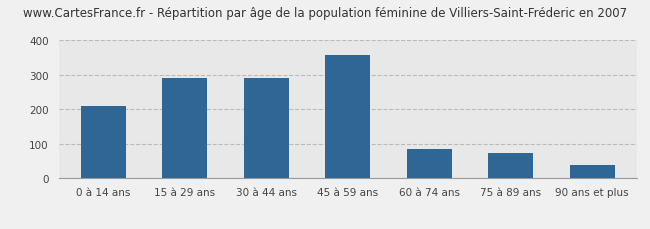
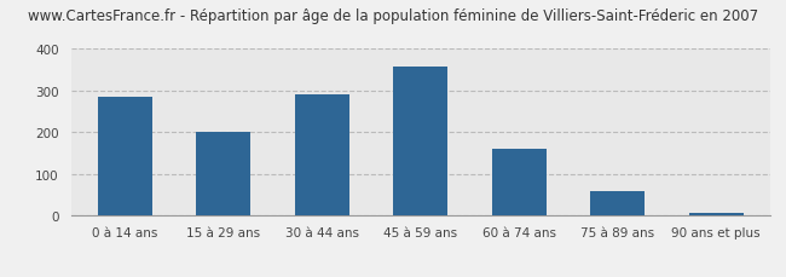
0 à 14 ans: 210 -> 285
15 à 29 ans: 290 -> 200
60 à 74 ans: 85 -> 160
75 à 89 ans: 75 -> 60
90 ans et plus: 40 -> 8
